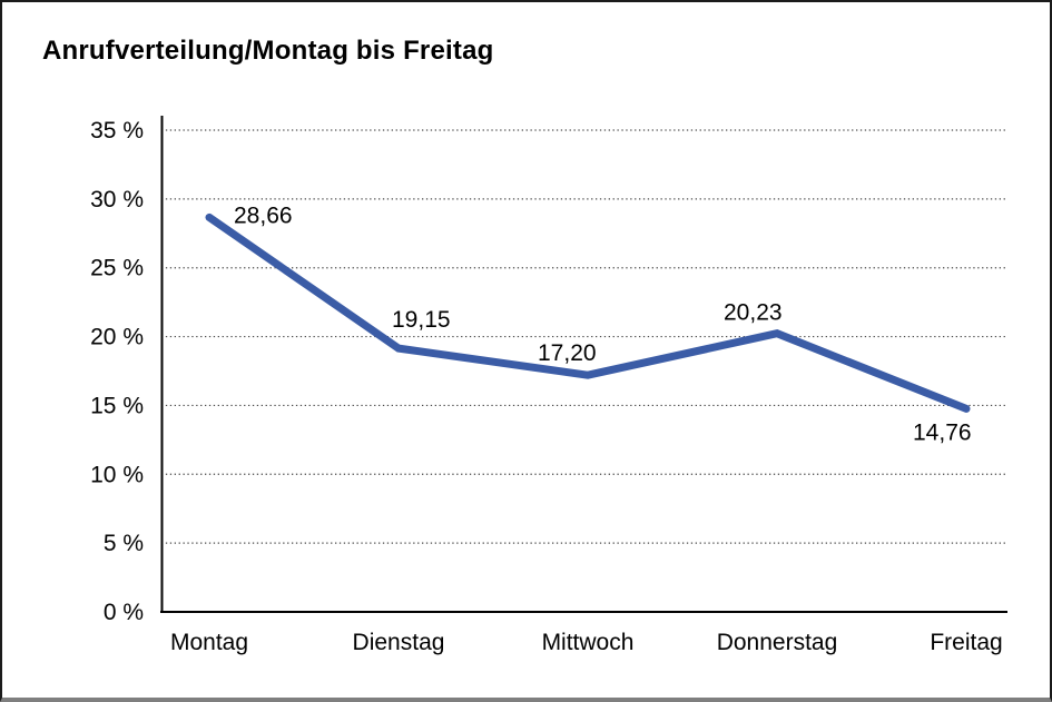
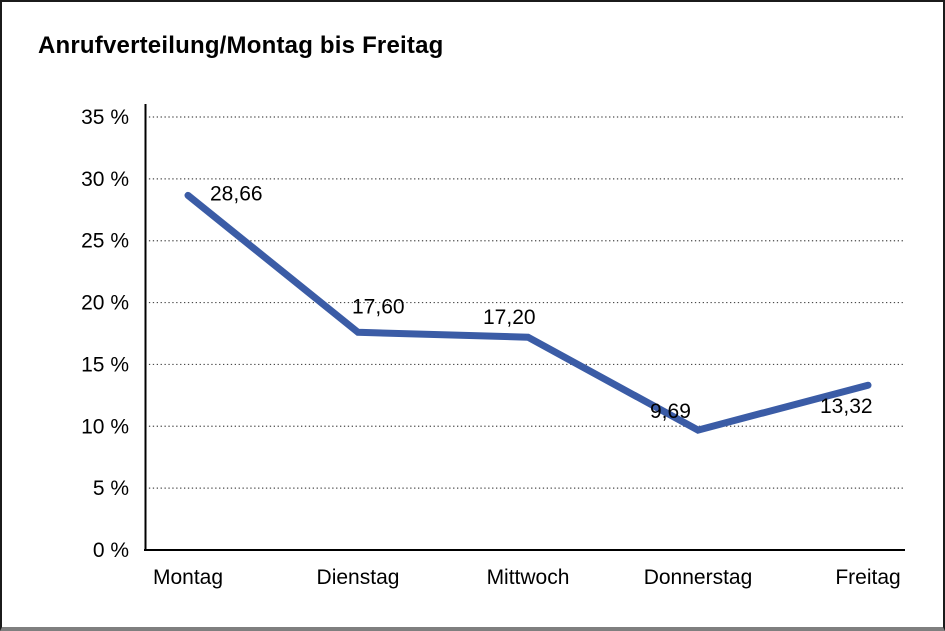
Dienstag: 19,15 -> 17,60
Donnerstag: 20,23 -> 9,69
Freitag: 14,76 -> 13,32
